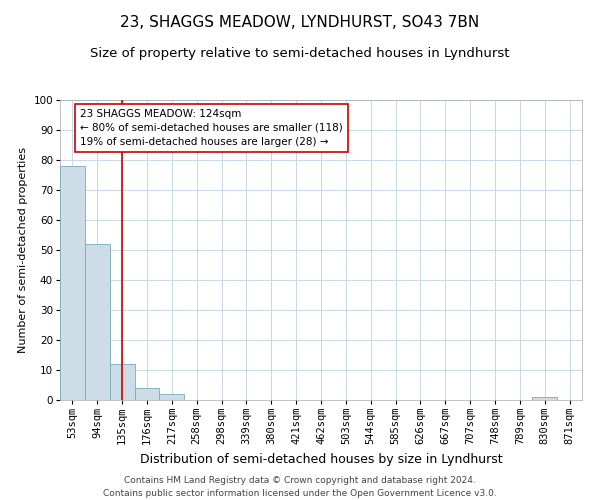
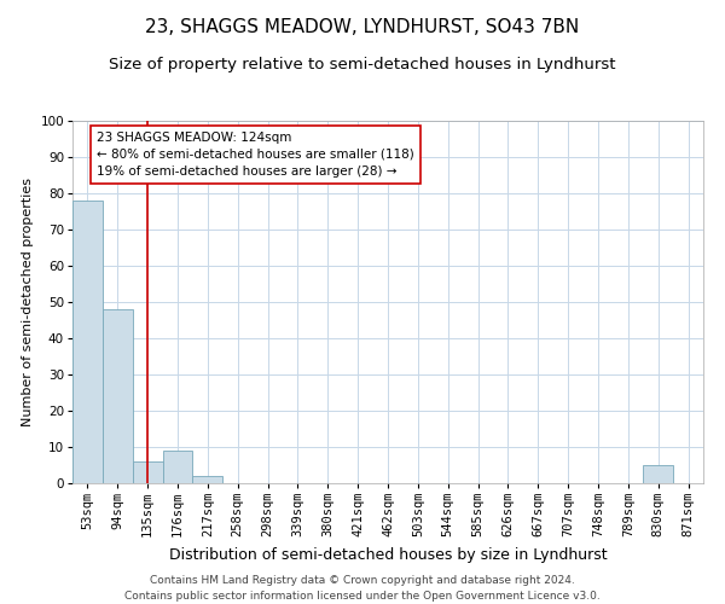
94sqm: 52 -> 48
135sqm: 12 -> 6
176sqm: 4 -> 9
830sqm: 1 -> 5
